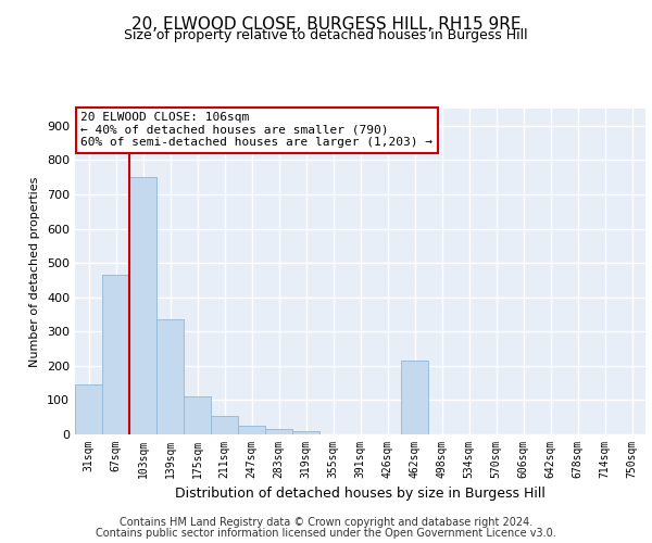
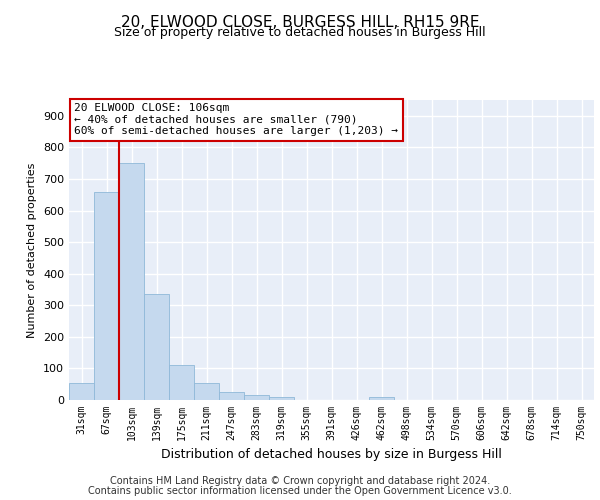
31sqm: 145 -> 55
67sqm: 465 -> 660
462sqm: 215 -> 10
